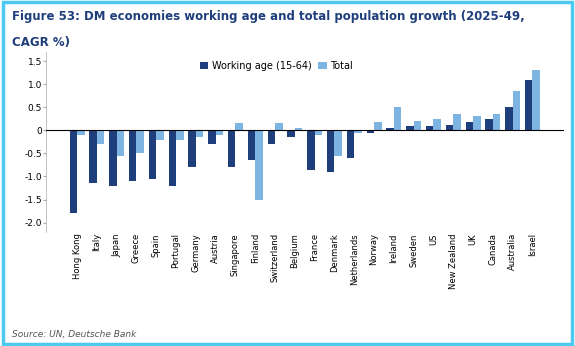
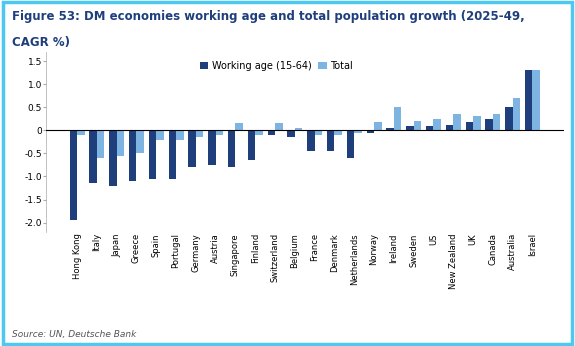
Working age (15-64)/Hong Kong: -1.80 -> -1.95
Total/Italy: -0.30 -> -0.60
Working age (15-64)/Portugal: -1.20 -> -1.05
Working age (15-64)/Austria: -0.30 -> -0.75
Total/Finland: -1.50 -> -0.10
Working age (15-64)/Switzerland: -0.30 -> -0.10
Working age (15-64)/France: -0.85 -> -0.45
Working age (15-64)/Denmark: -0.90 -> -0.45
Total/Denmark: -0.55 -> -0.10
Total/Australia: 0.85 -> 0.70
Working age (15-64)/Israel: 1.10 -> 1.30
